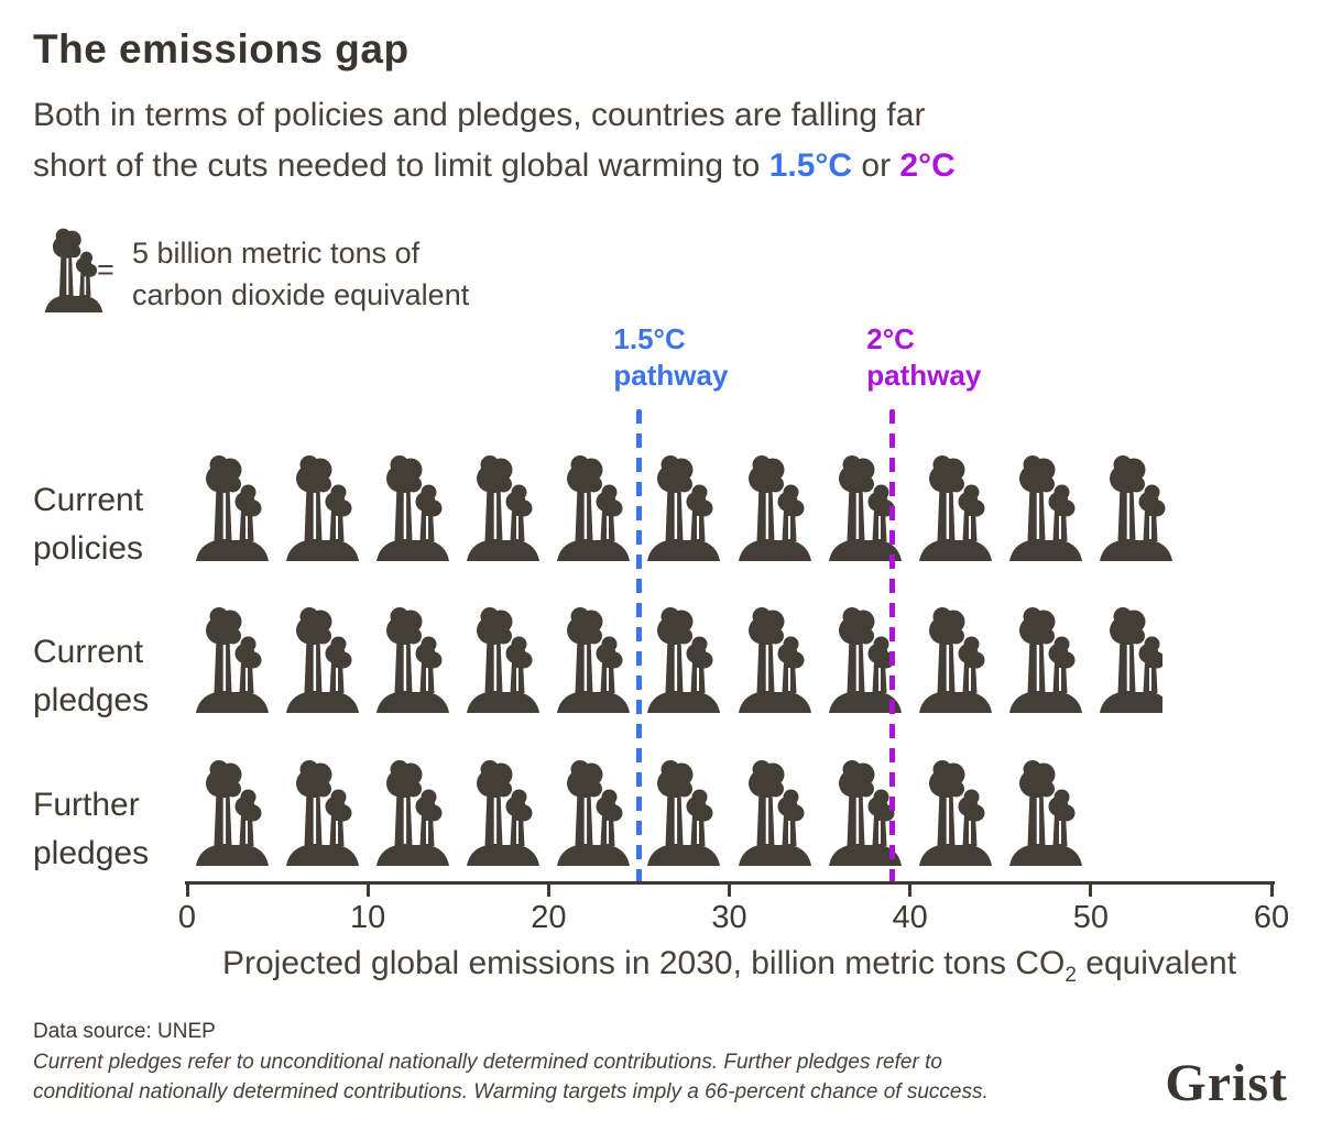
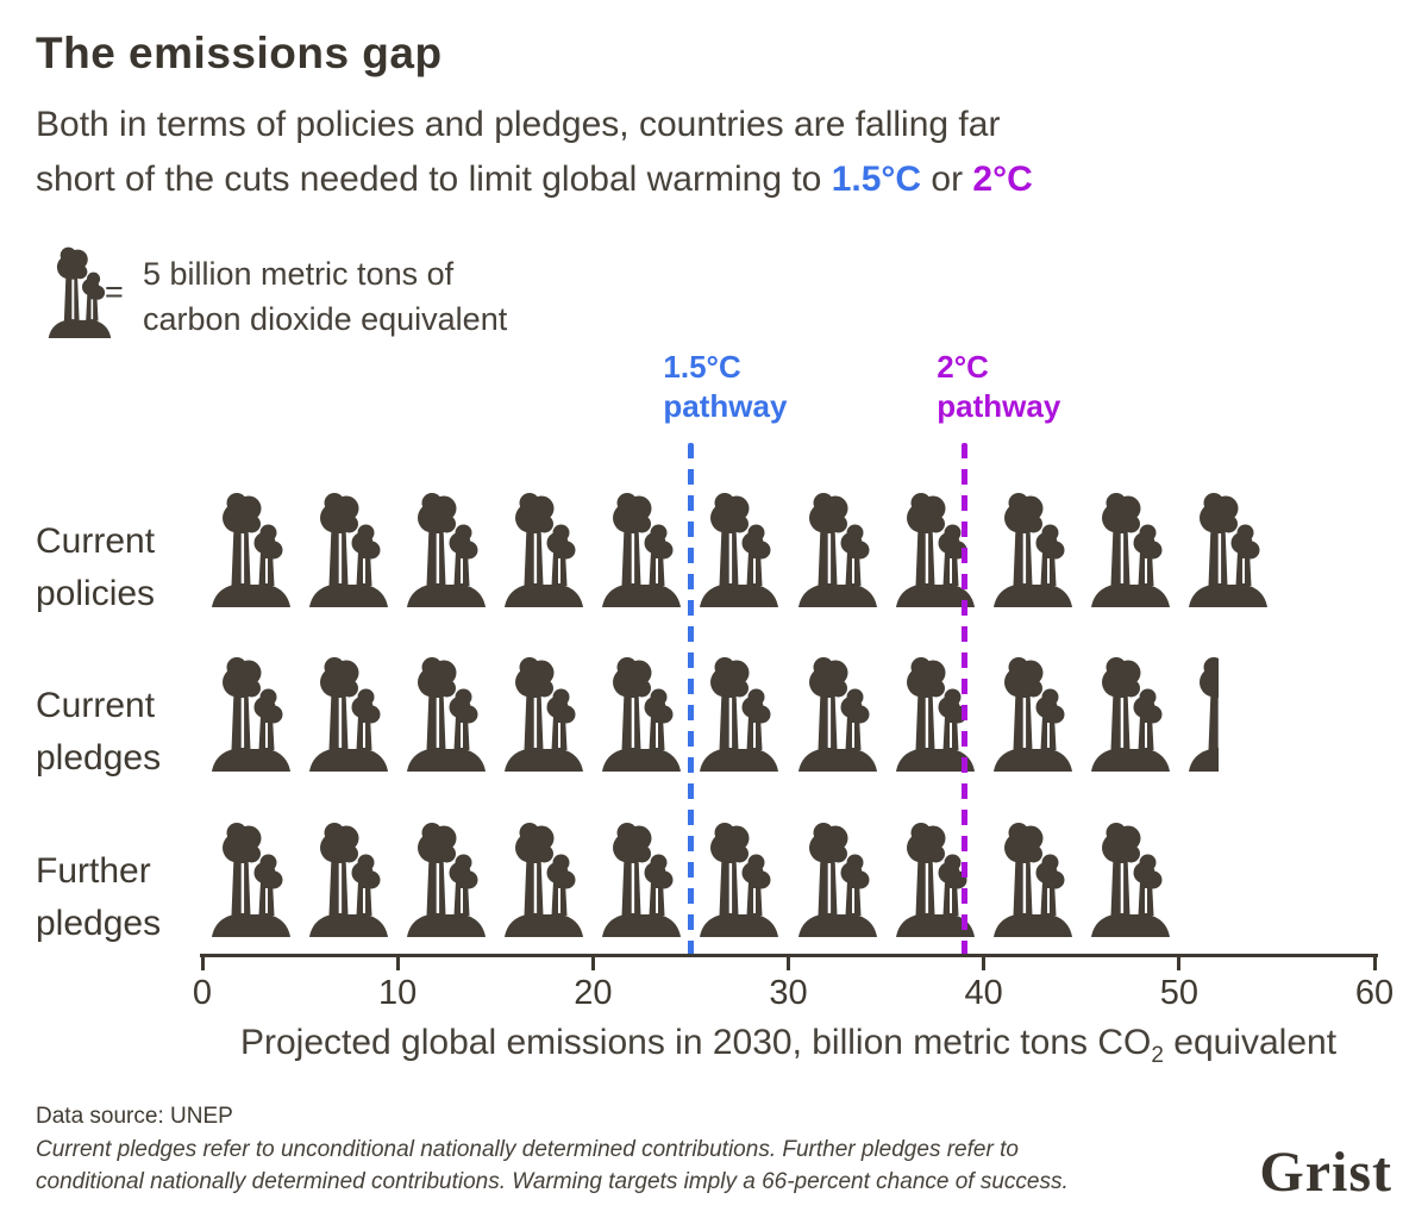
Current pledges: 54 -> 52
